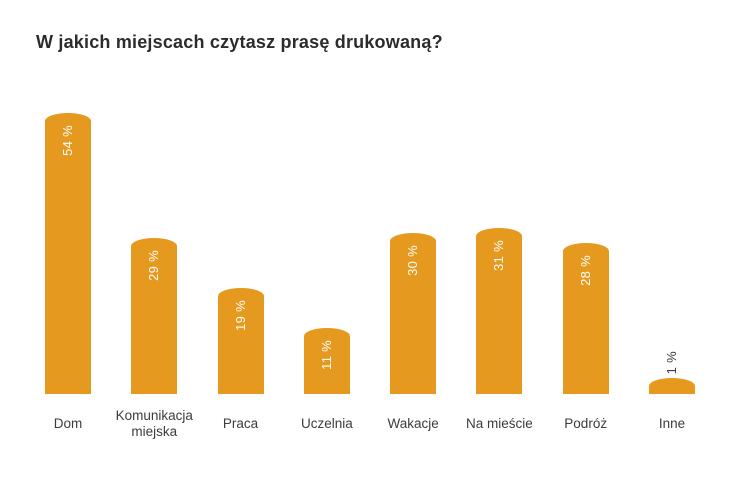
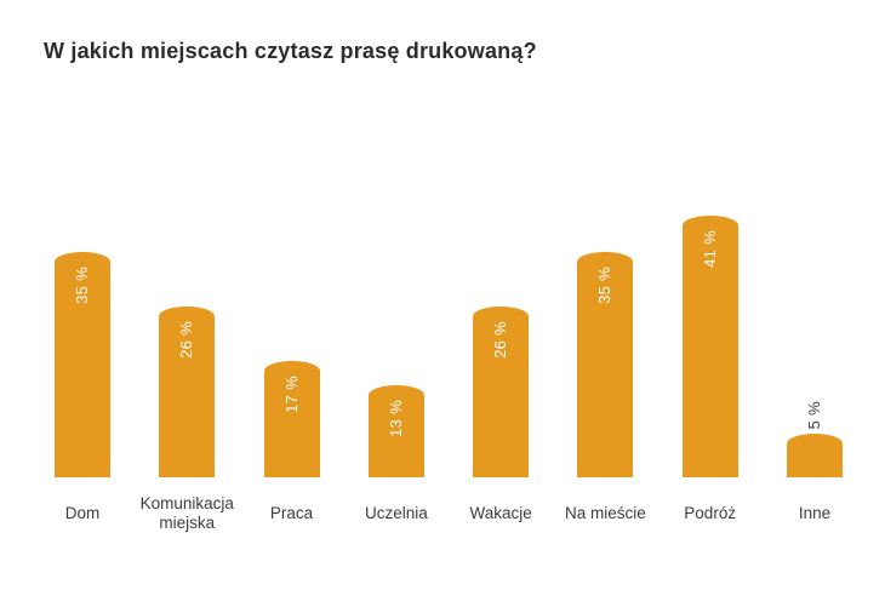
Dom: 54 -> 35
Komunikacja miejska: 29 -> 26
Praca: 19 -> 17
Uczelnia: 11 -> 13
Wakacje: 30 -> 26
Na mieście: 31 -> 35
Podróż: 28 -> 41
Inne: 1 -> 5
